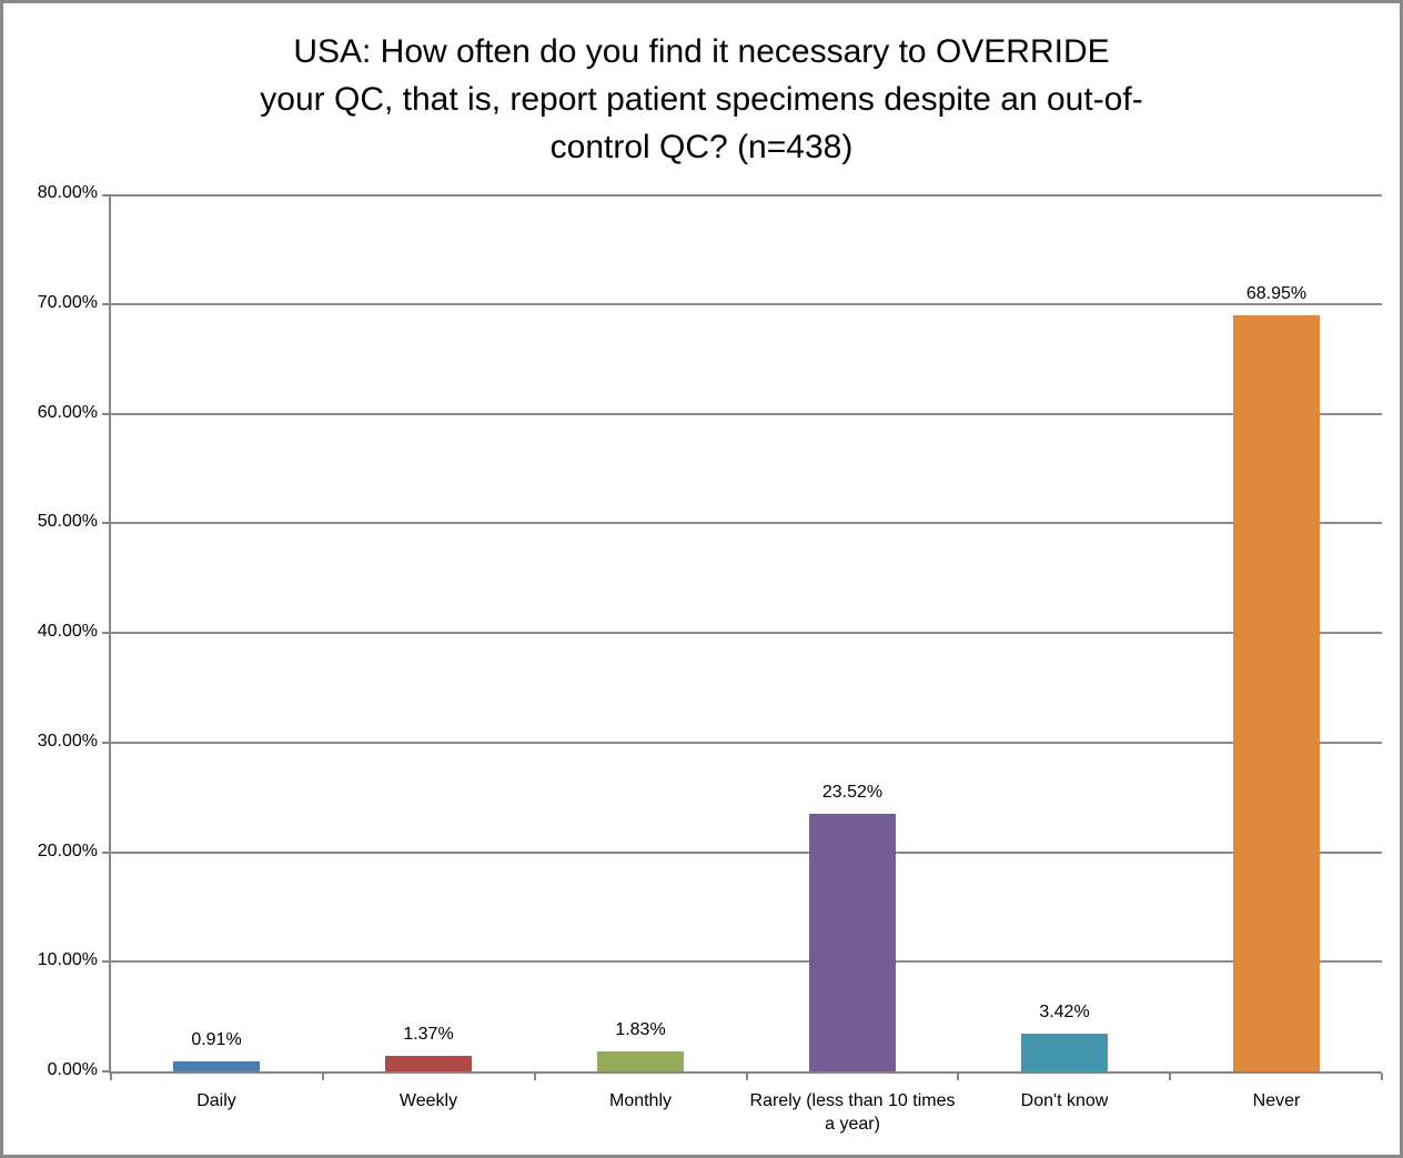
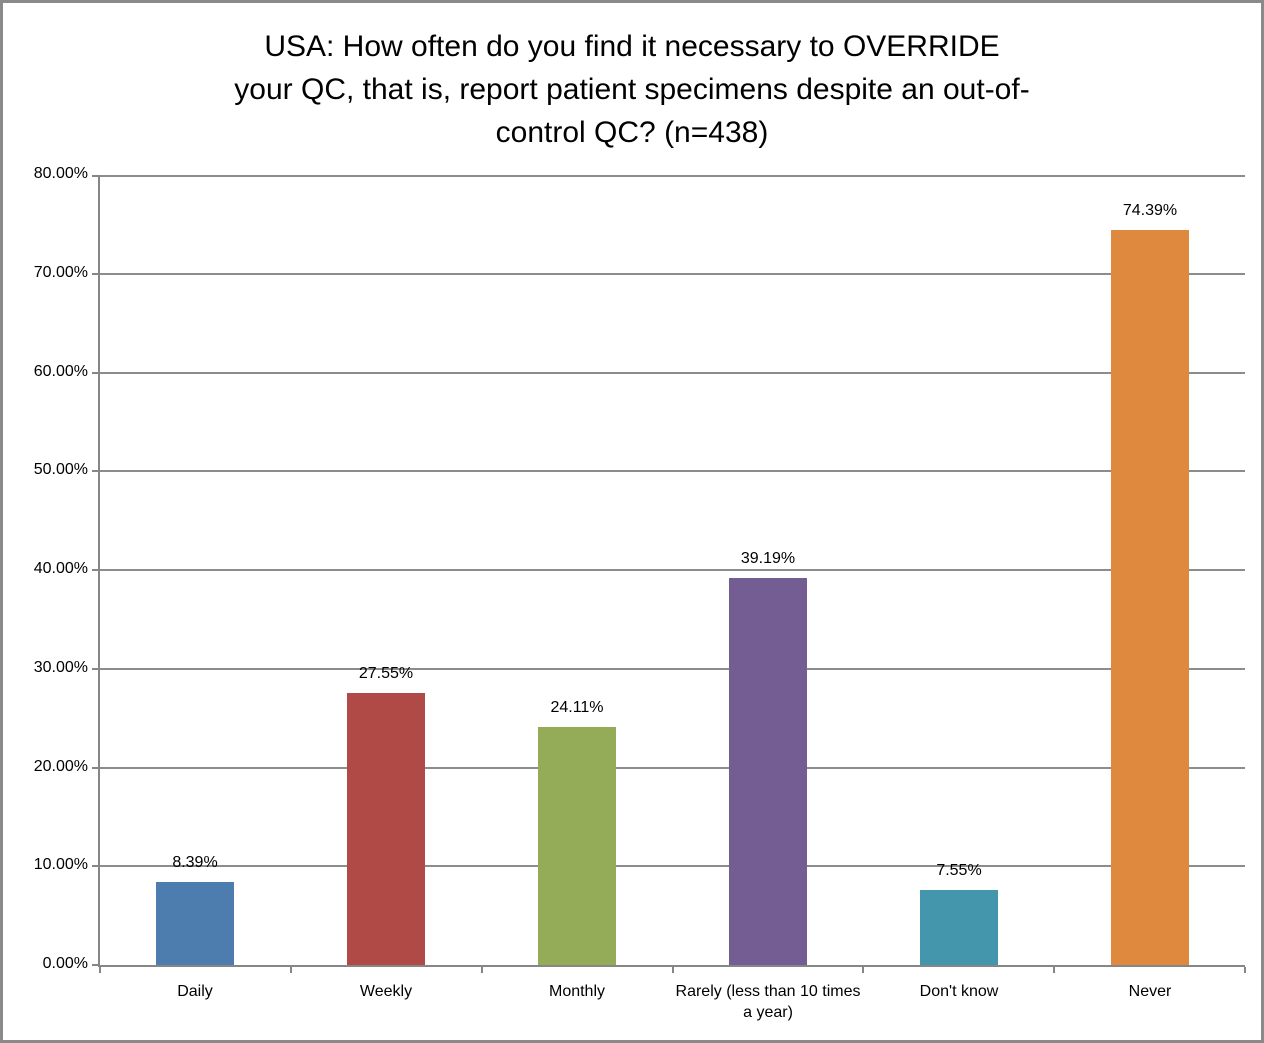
Daily: 0.91% -> 8.39%
Weekly: 1.37% -> 27.55%
Monthly: 1.83% -> 24.11%
Rarely (less than 10 times a year): 23.52% -> 39.19%
Don't know: 3.42% -> 7.55%
Never: 68.95% -> 74.39%
